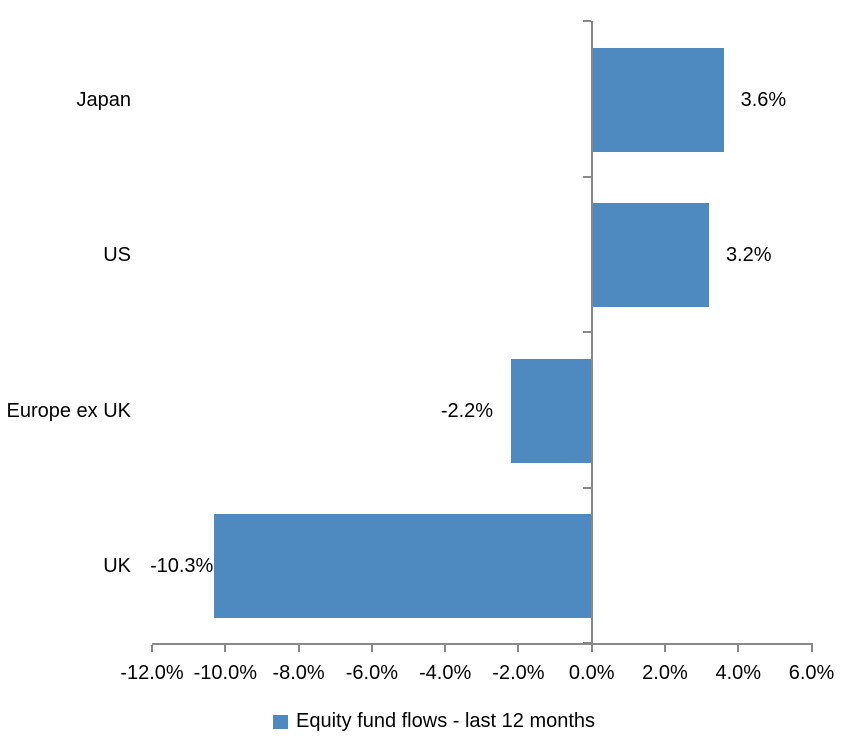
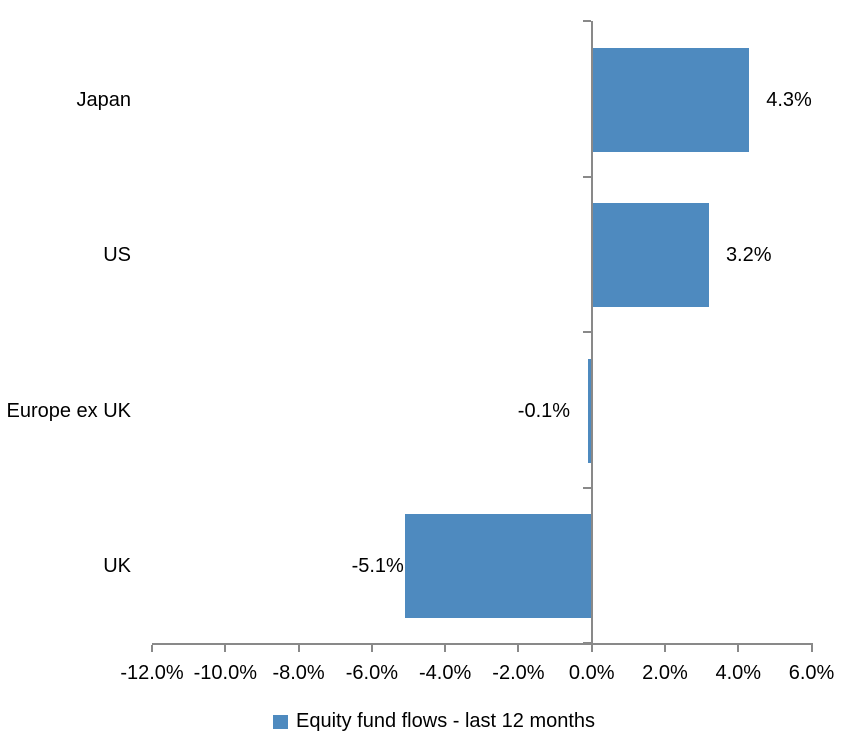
Japan: 3.6% -> 4.3%
Europe ex UK: -2.2% -> -0.1%
UK: -10.3% -> -5.1%
